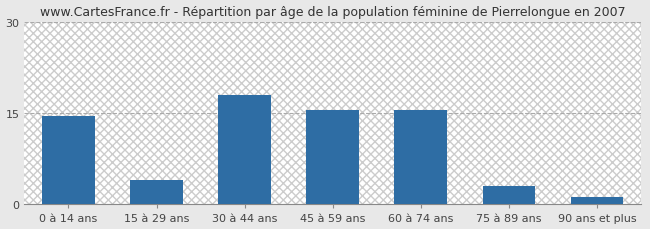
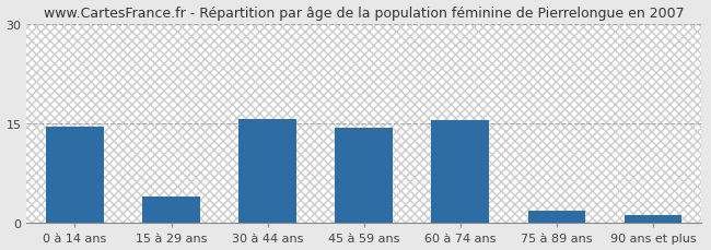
30 à 44 ans: 18.0 -> 15.6
45 à 59 ans: 15.5 -> 14.4
75 à 89 ans: 3.0 -> 1.8
